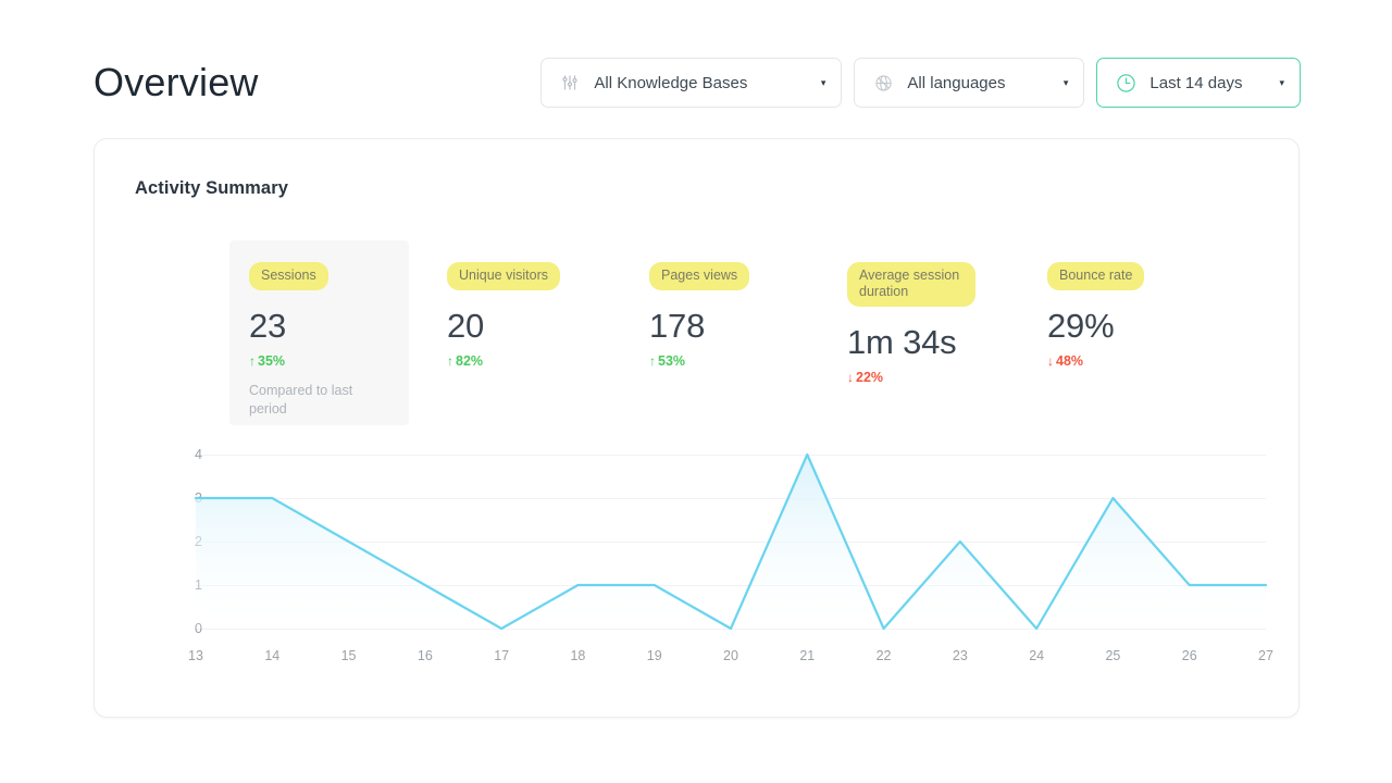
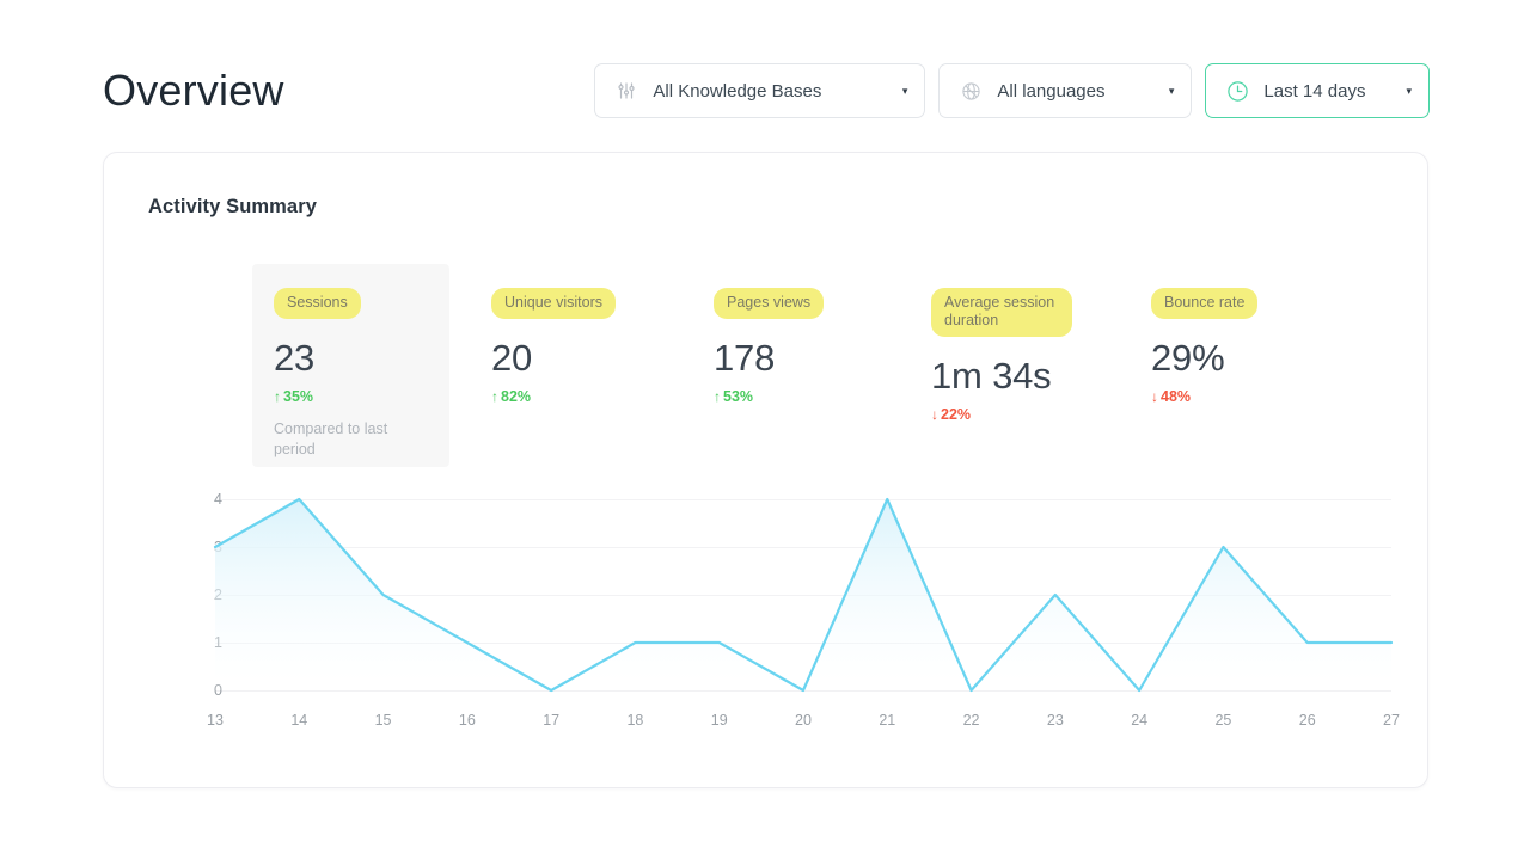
14: 3 -> 4
